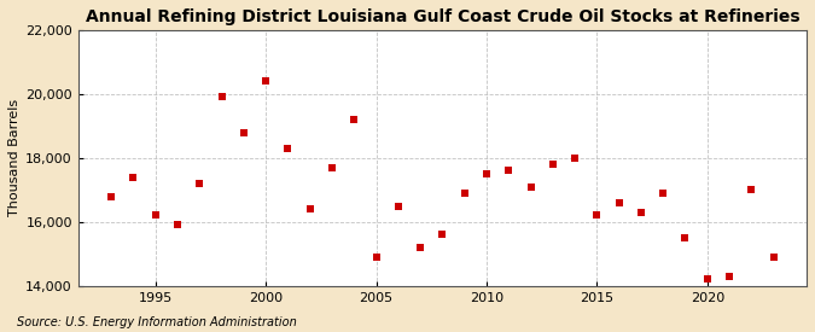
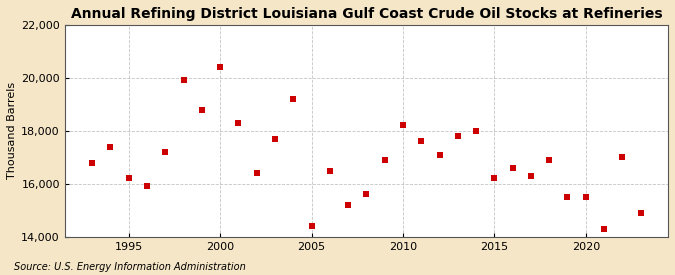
2005: 14,900 -> 14,400
2010: 17,500 -> 18,200
2020: 14,200 -> 15,500
